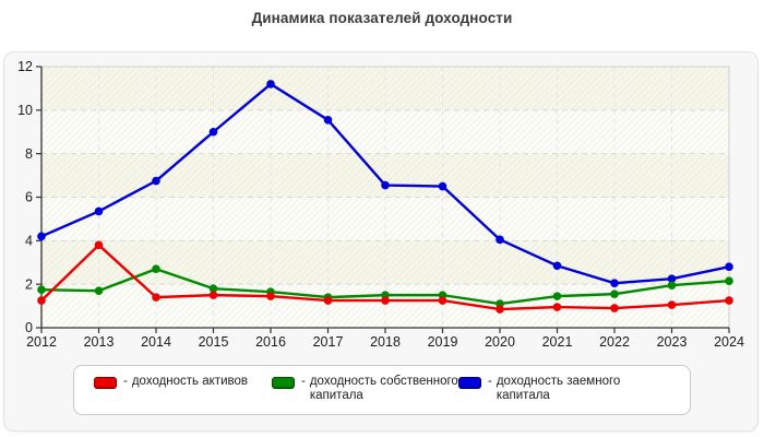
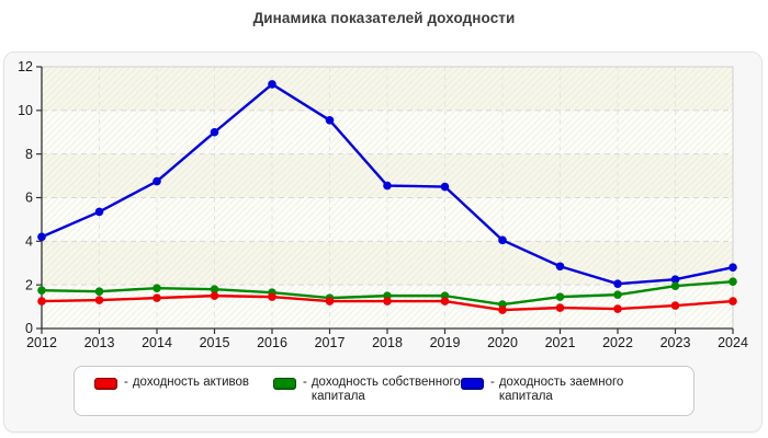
доходность активов/2013: 3.8 -> 1.3
доходность собственного капитала/2014: 2.7 -> 1.9
